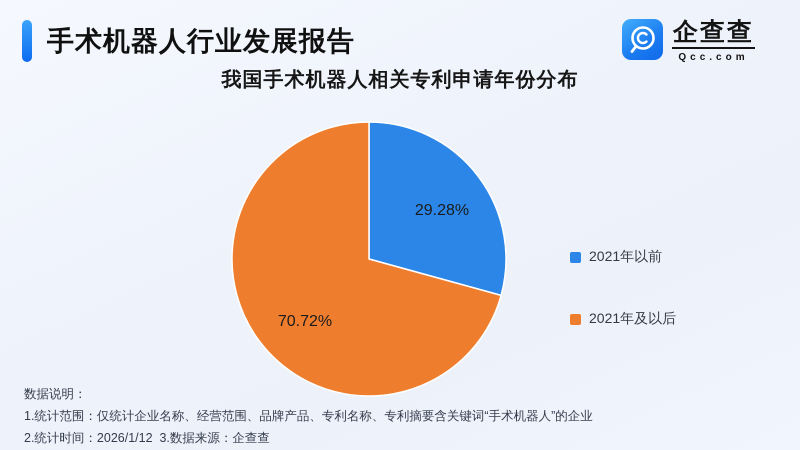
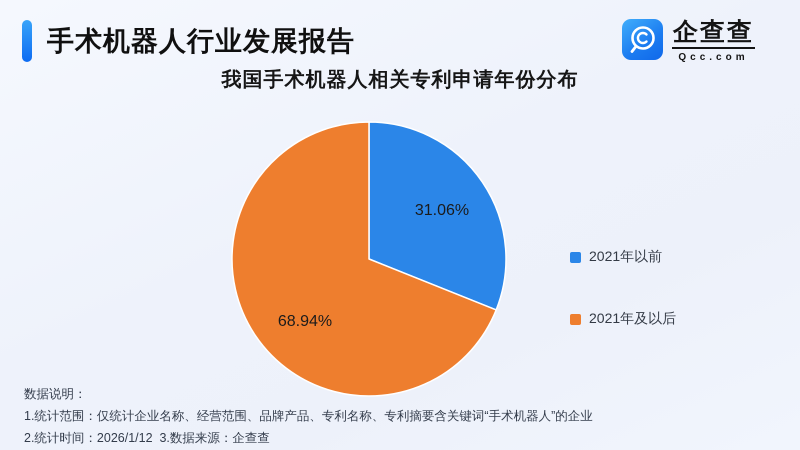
2021年以前: 29.28% -> 31.06%
2021年及以后: 70.72% -> 68.94%
